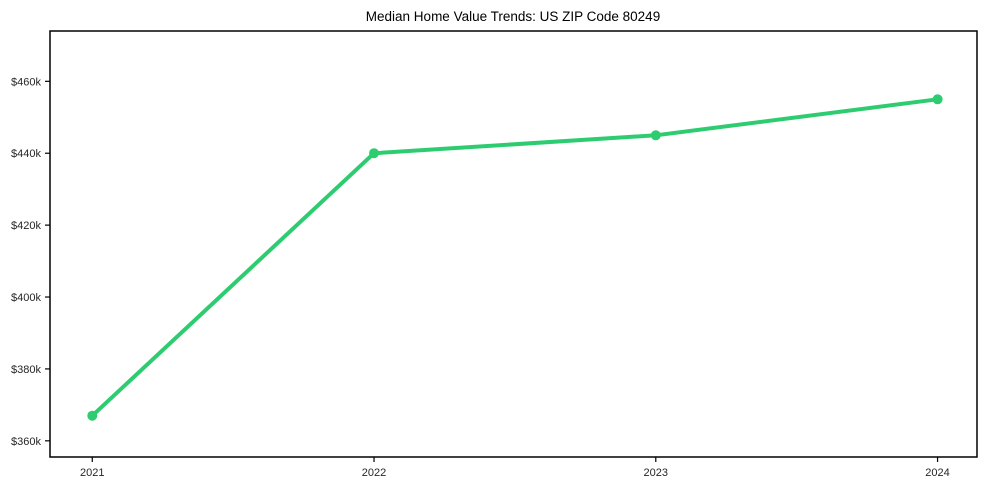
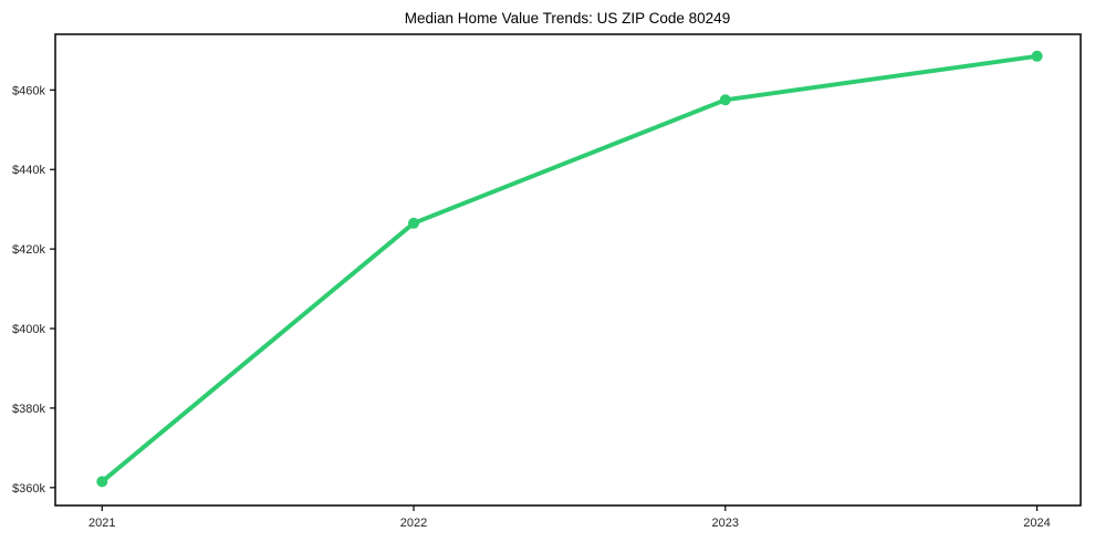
2021: $367k -> $362k
2022: $440k -> $426k
2023: $445k -> $458k
2024: $455k -> $468k
